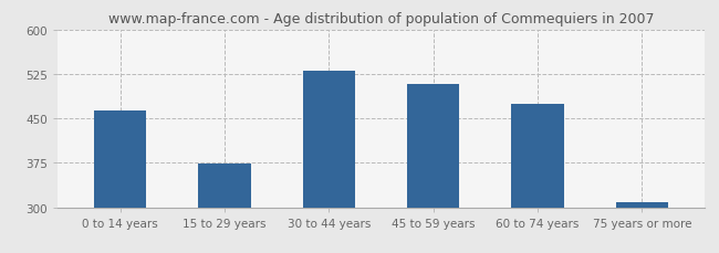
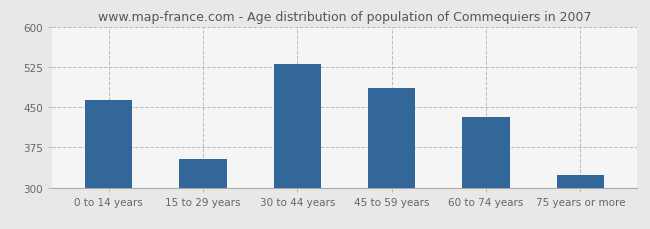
15 to 29 years: 374 -> 354
45 to 59 years: 508 -> 486
60 to 74 years: 475 -> 432
75 years or more: 308 -> 324
